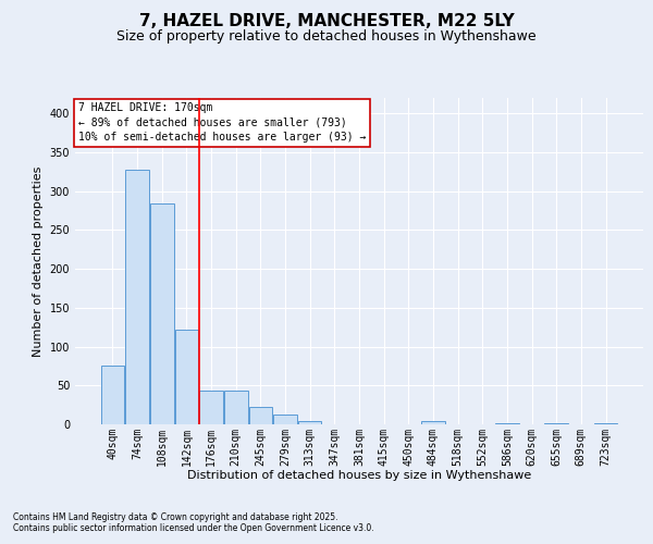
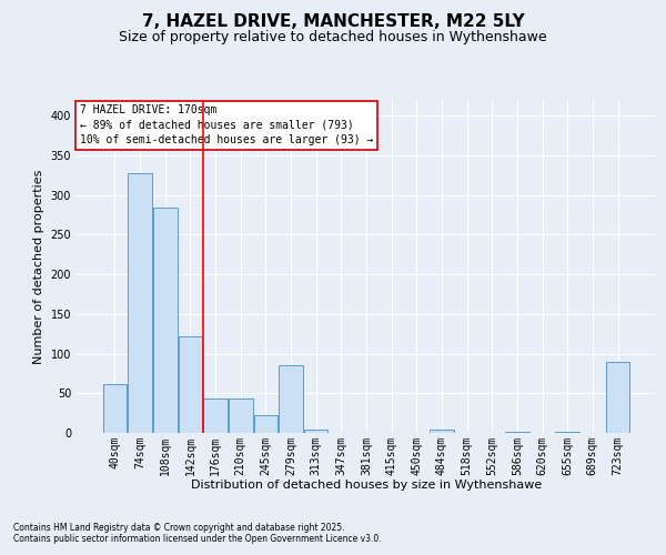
40sqm: 75 -> 62
279sqm: 12 -> 86
723sqm: 2 -> 90
